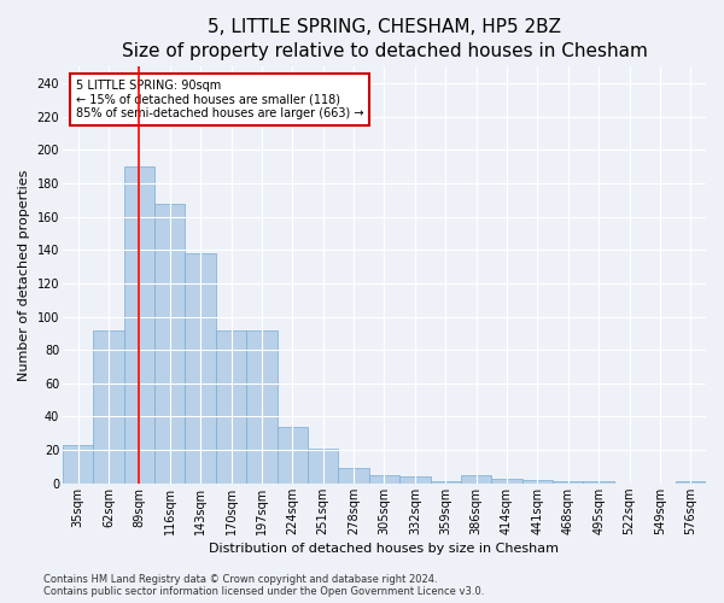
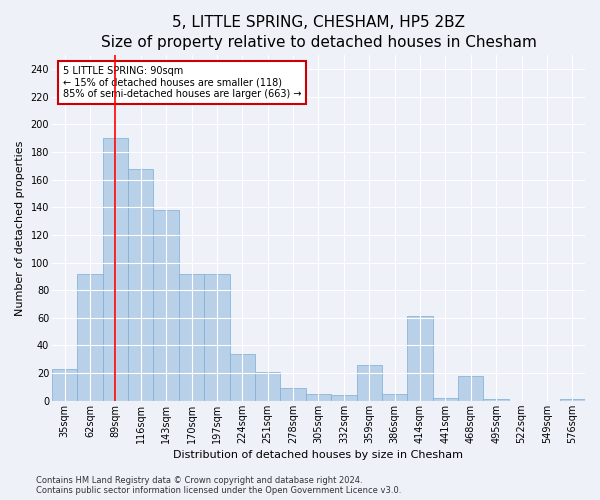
359sqm: 1 -> 26
414sqm: 3 -> 61
468sqm: 1 -> 18
